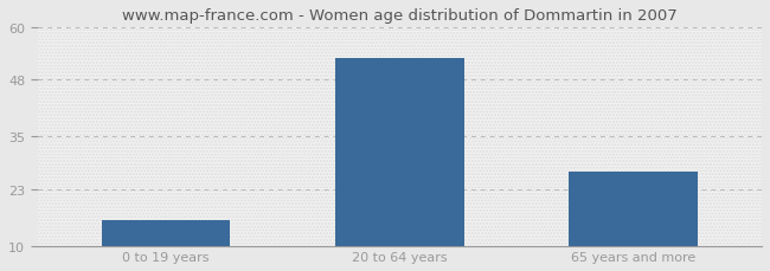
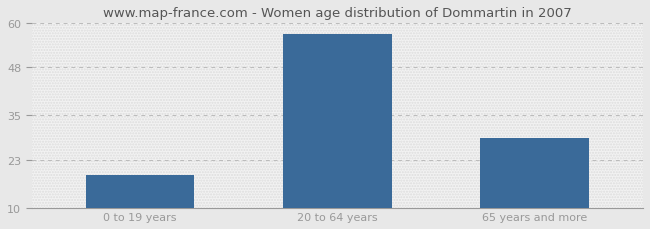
0 to 19 years: 16 -> 19
20 to 64 years: 53 -> 57
65 years and more: 27 -> 29
